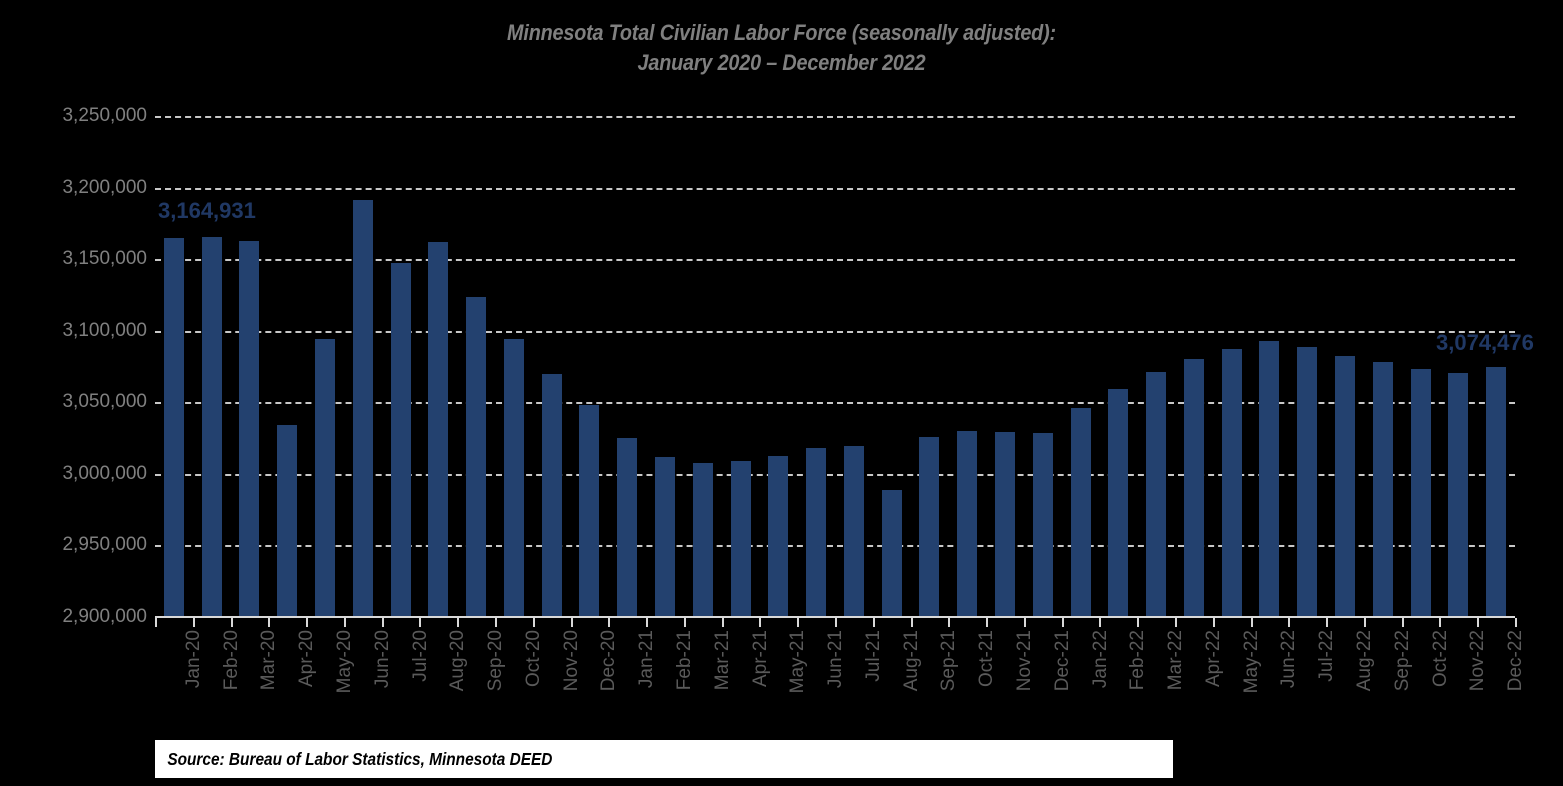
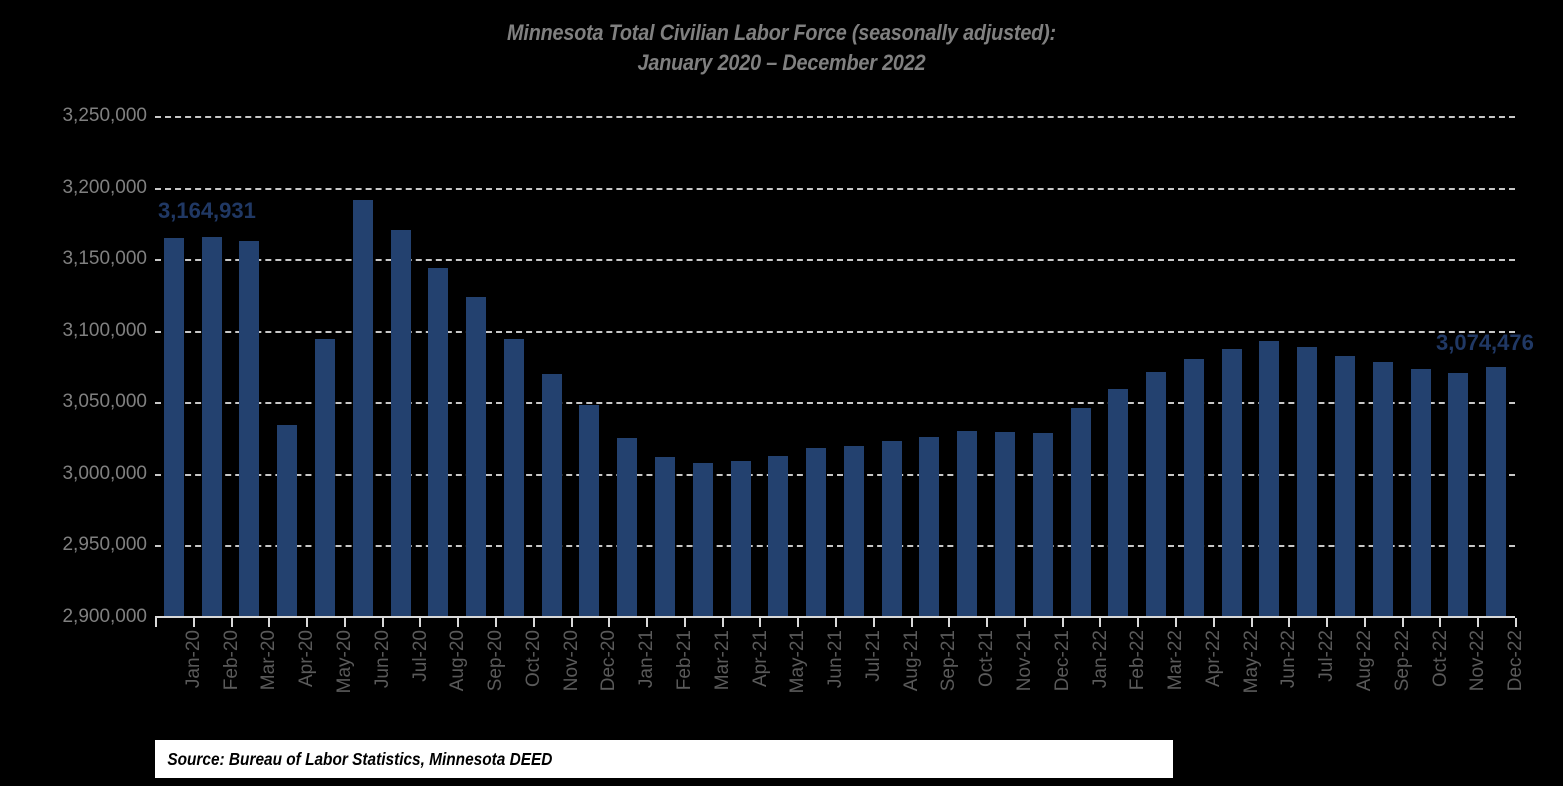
Jul-20: 3147000 -> 3170000
Aug-20: 3162000 -> 3144000
Aug-21: 2989000 -> 3023000
